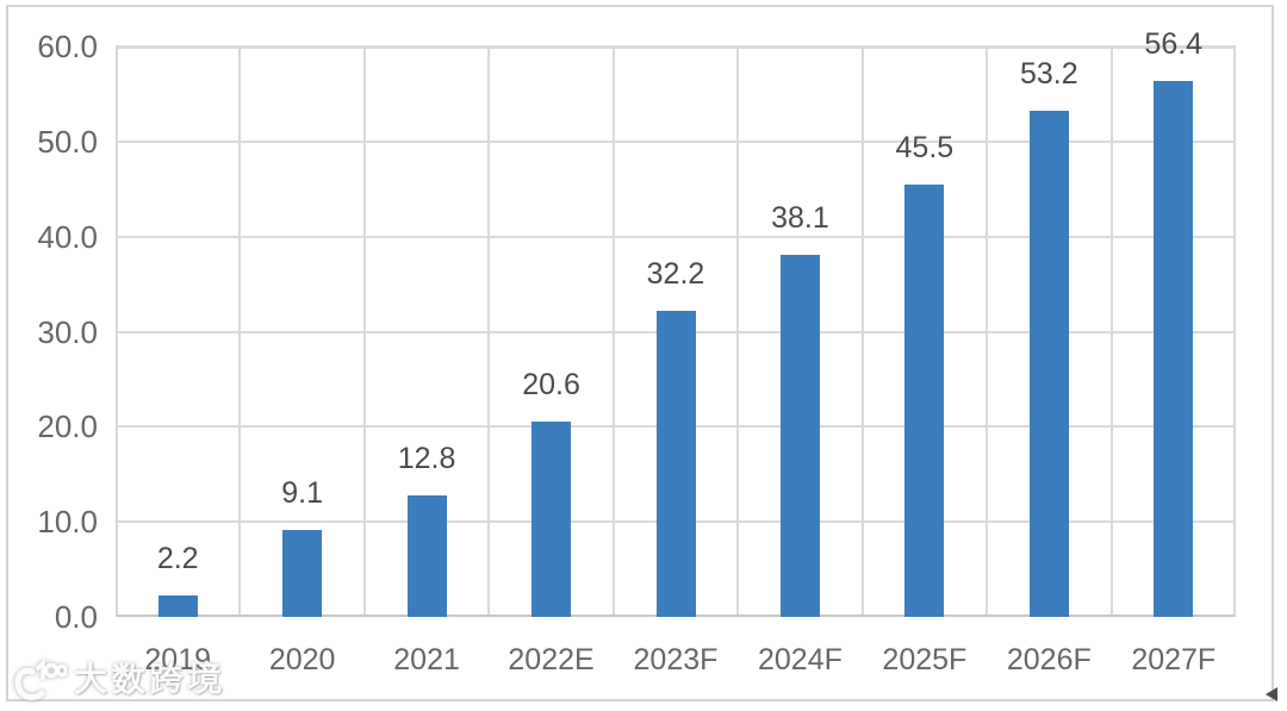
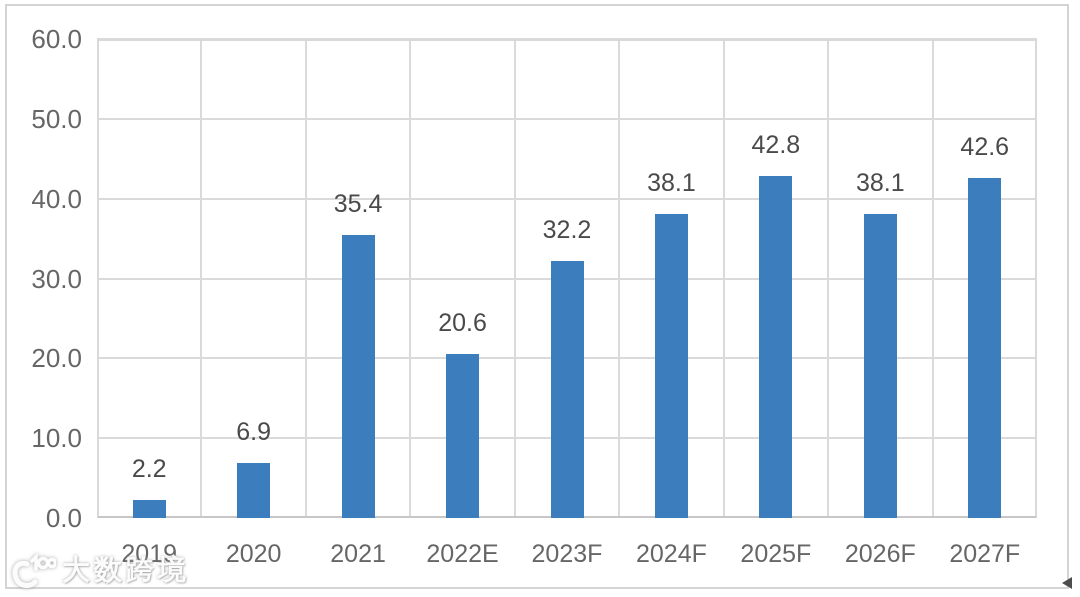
2020: 9.1 -> 6.9
2021: 12.8 -> 35.4
2025F: 45.5 -> 42.8
2026F: 53.2 -> 38.1
2027F: 56.4 -> 42.6
